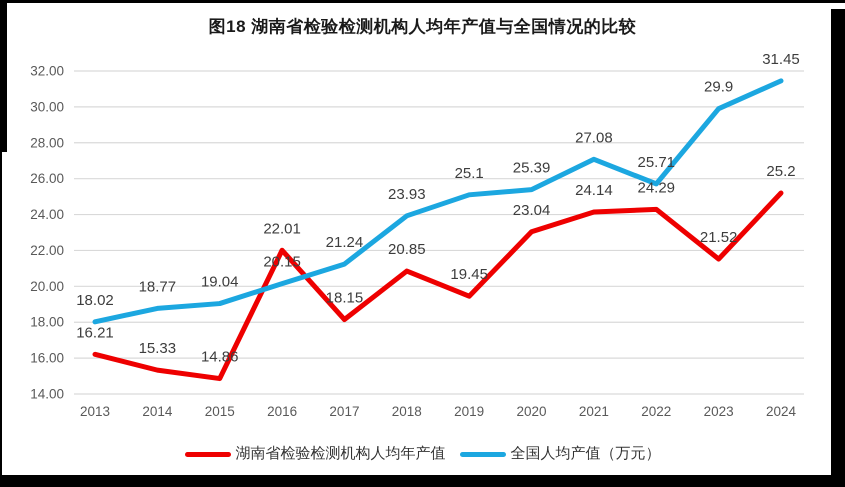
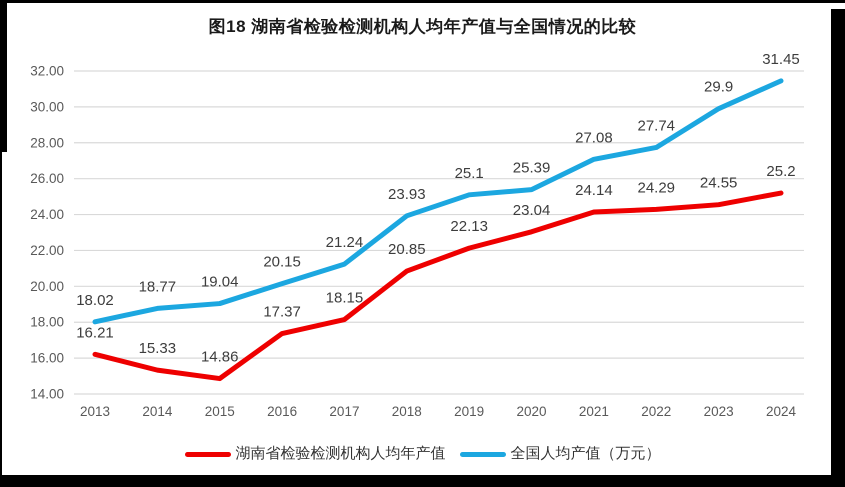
湖南省检验检测机构人均年产值/2016: 22.01 -> 17.37
湖南省检验检测机构人均年产值/2019: 19.45 -> 22.13
全国人均产值（万元）/2022: 25.71 -> 27.74
湖南省检验检测机构人均年产值/2023: 21.52 -> 24.55
